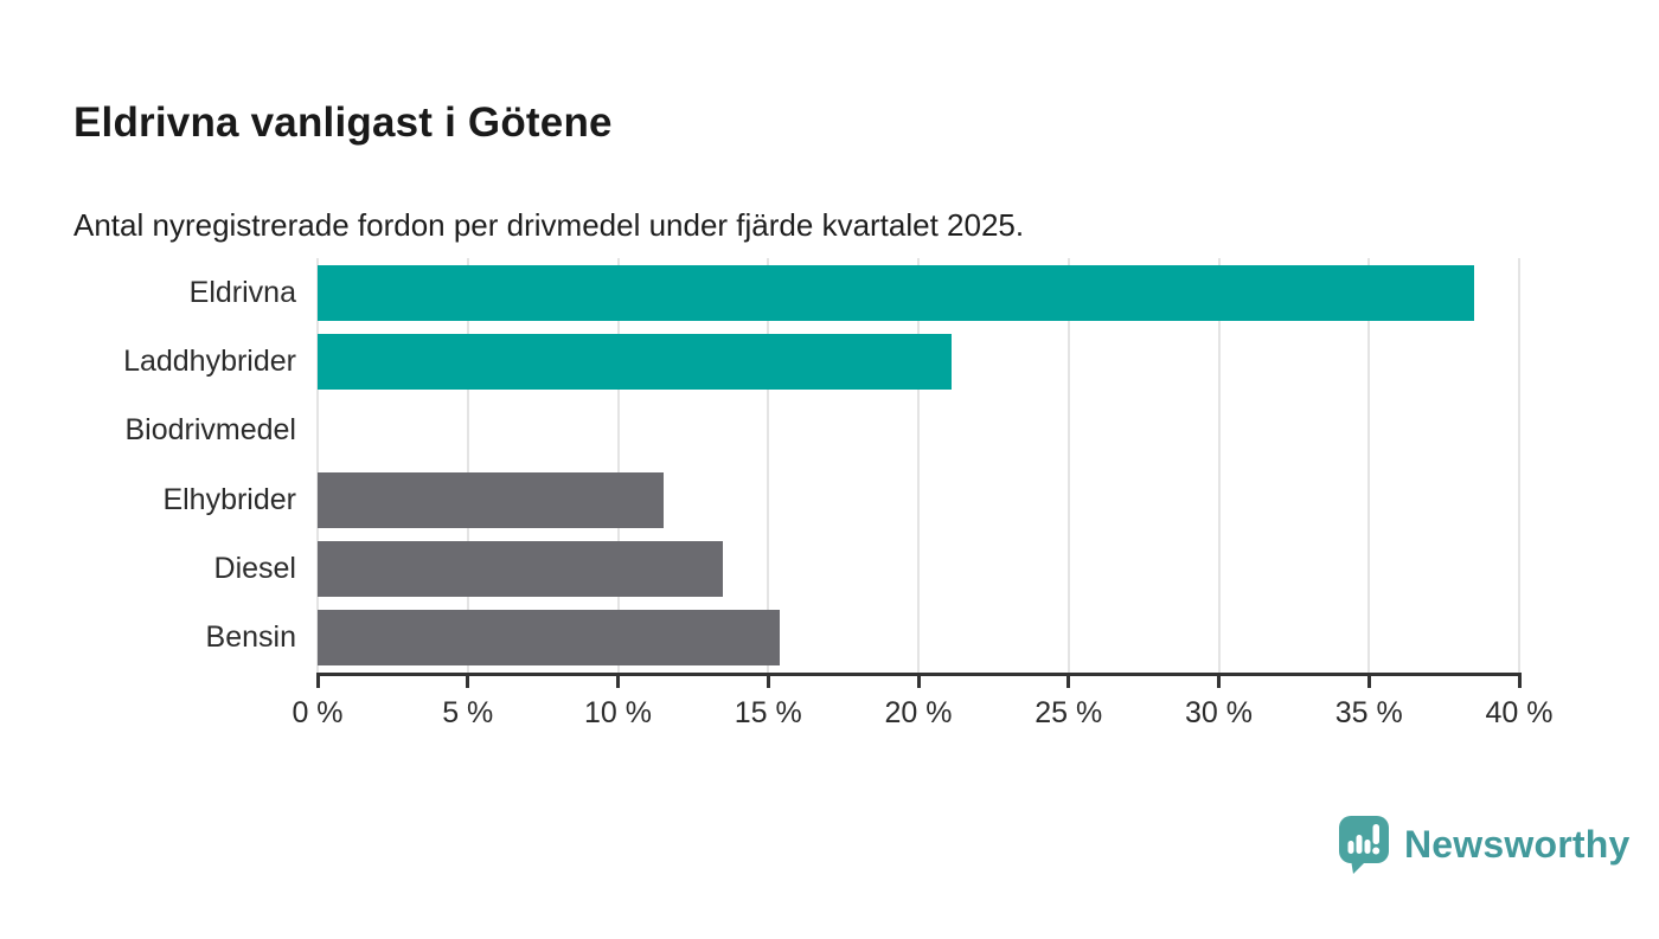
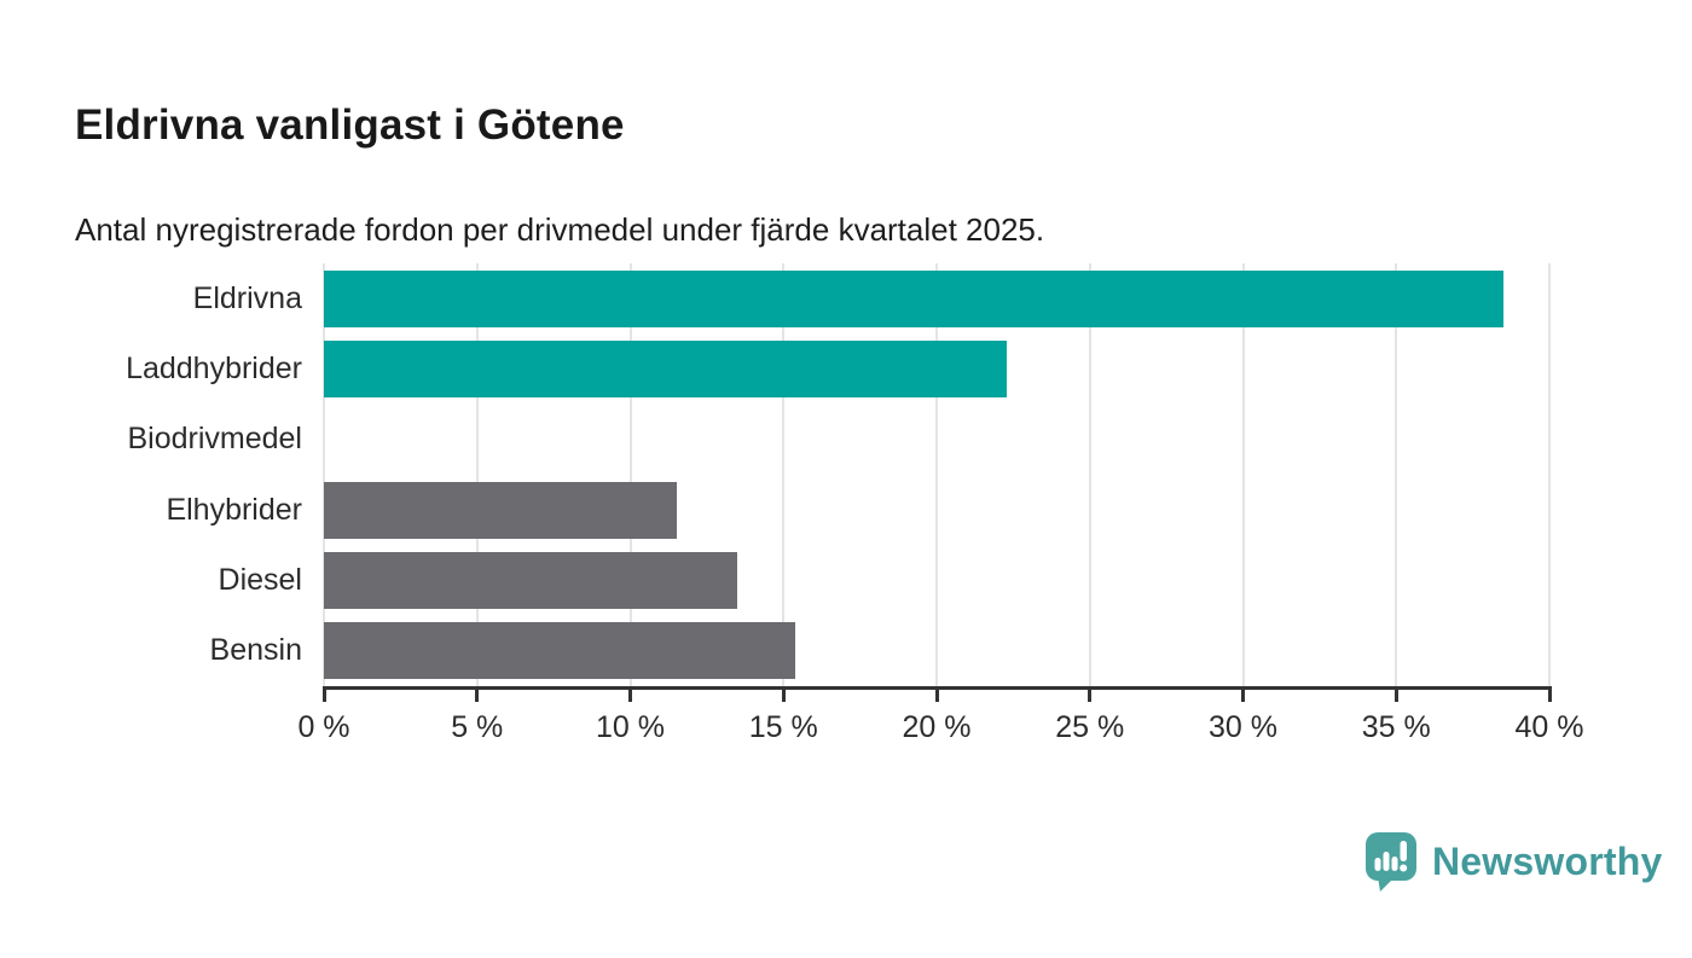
Laddhybrider: 21.1% -> 22.3%
